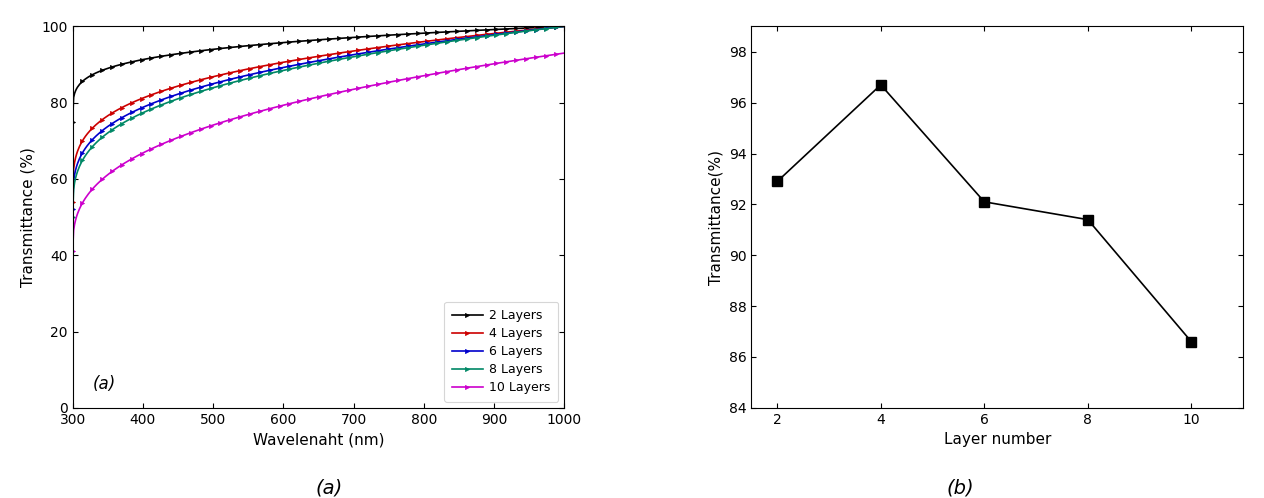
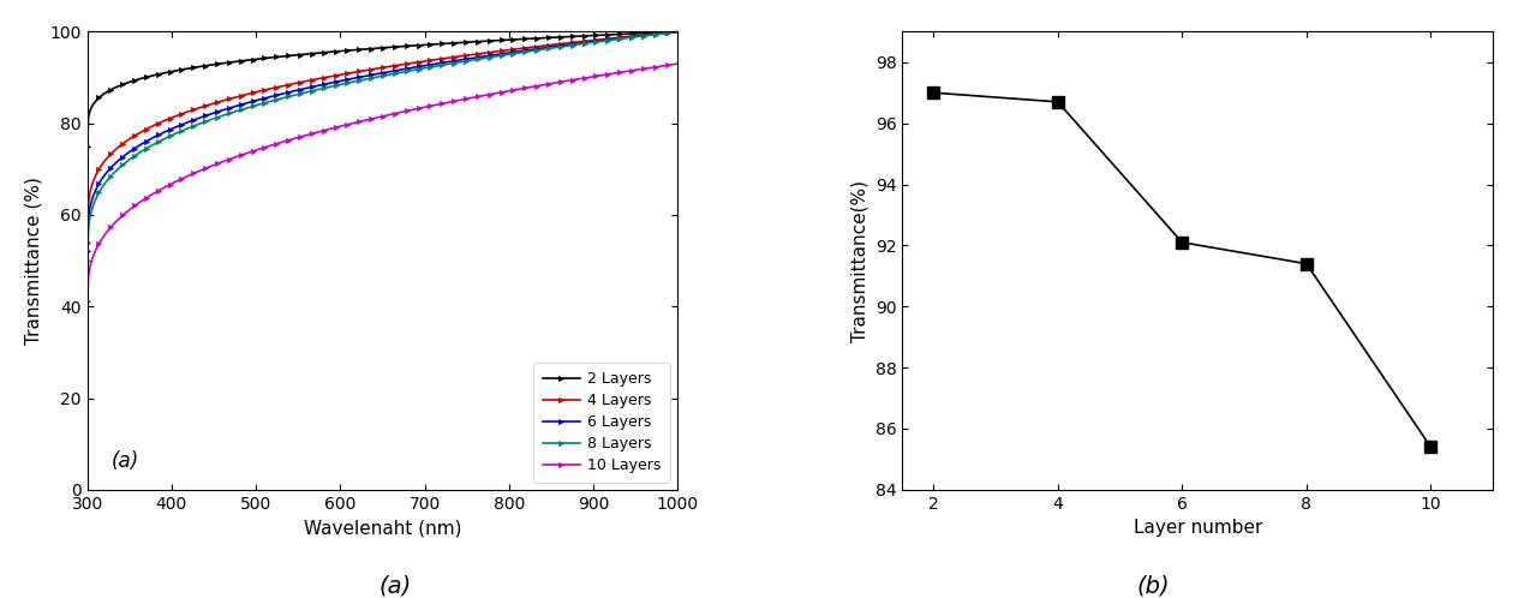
2: 92.9 -> 97.0
10: 86.6 -> 85.4
